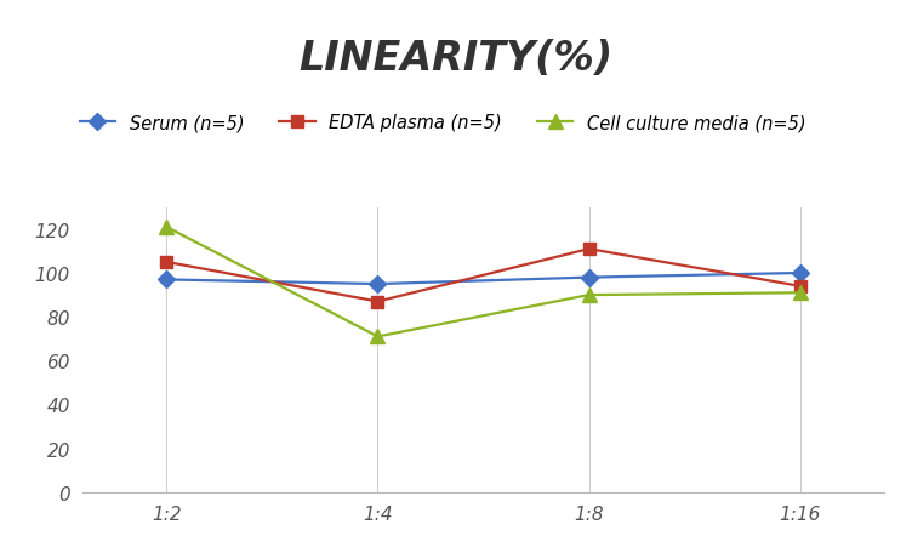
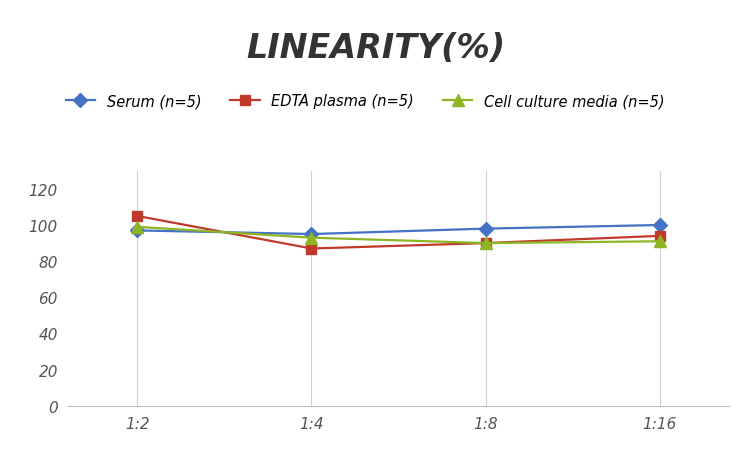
Cell culture media (n=5)/1:2: 121 -> 99
Cell culture media (n=5)/1:4: 71 -> 93
EDTA plasma (n=5)/1:8: 111 -> 90
